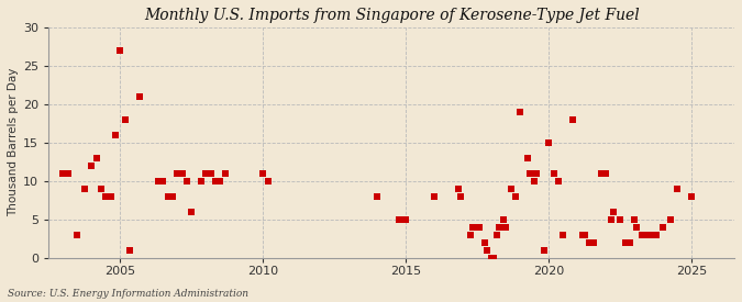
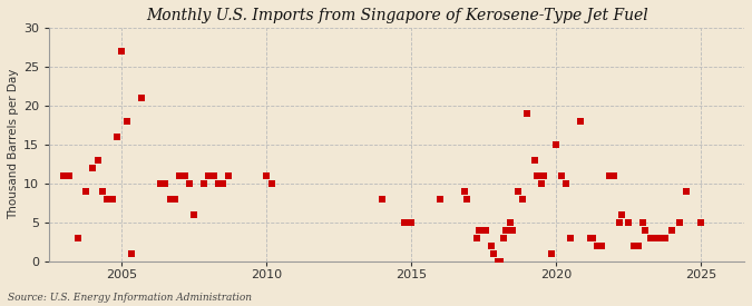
2025: 8 -> 5
